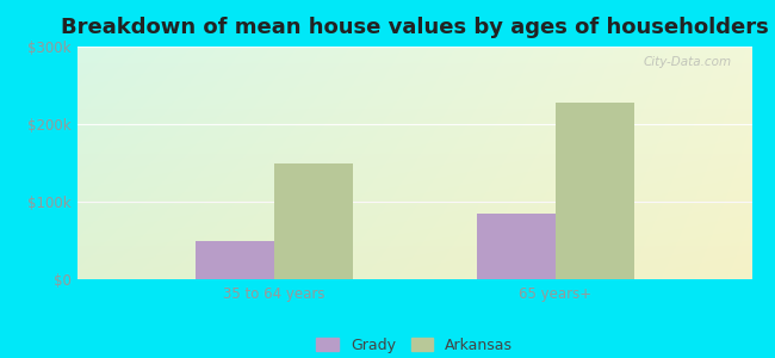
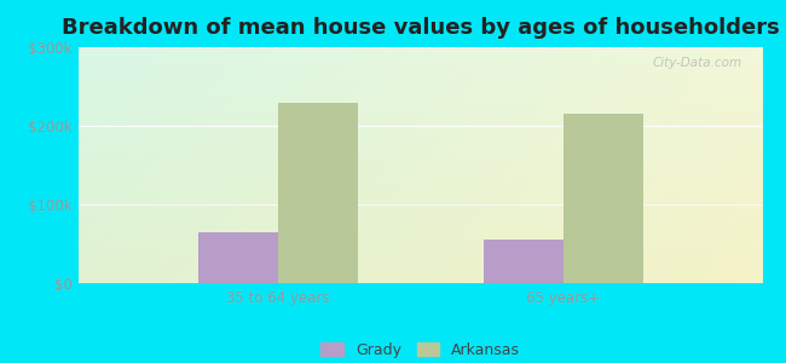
Grady/35 to 64 years: $50k -> $65k
Arkansas/35 to 64 years: $150k -> $230k
Grady/65 years+: $84k -> $55k
Arkansas/65 years+: $228k -> $215k
